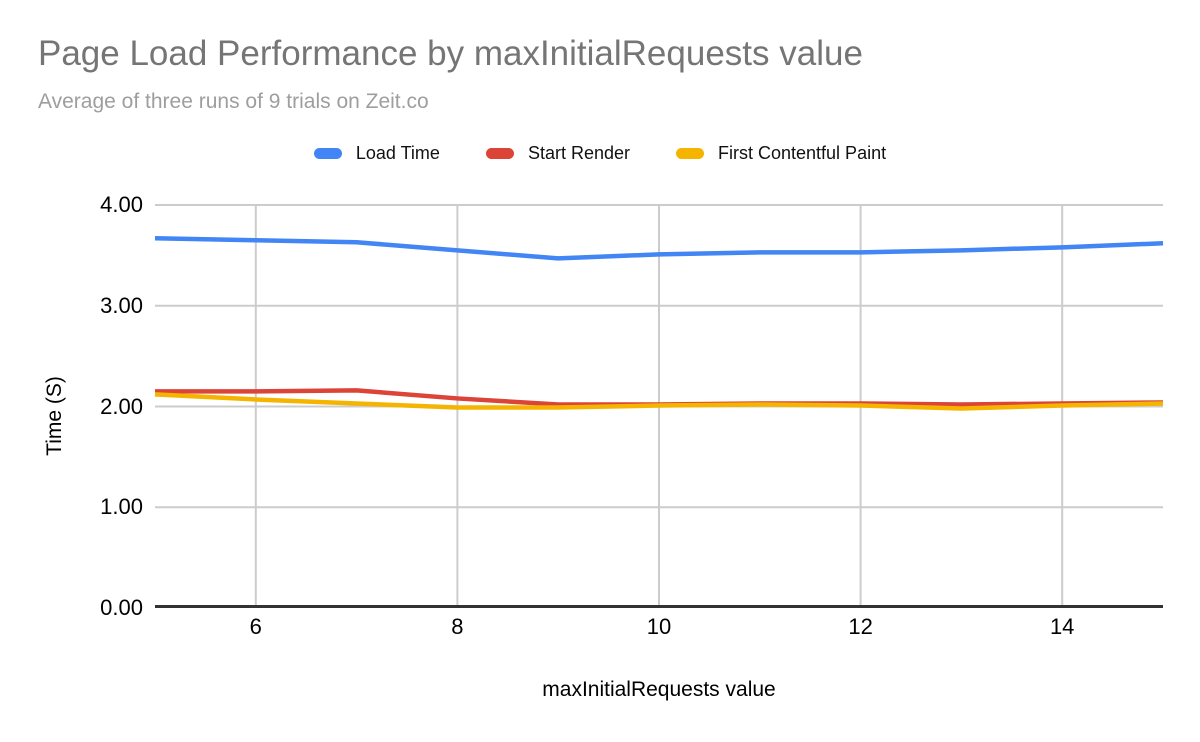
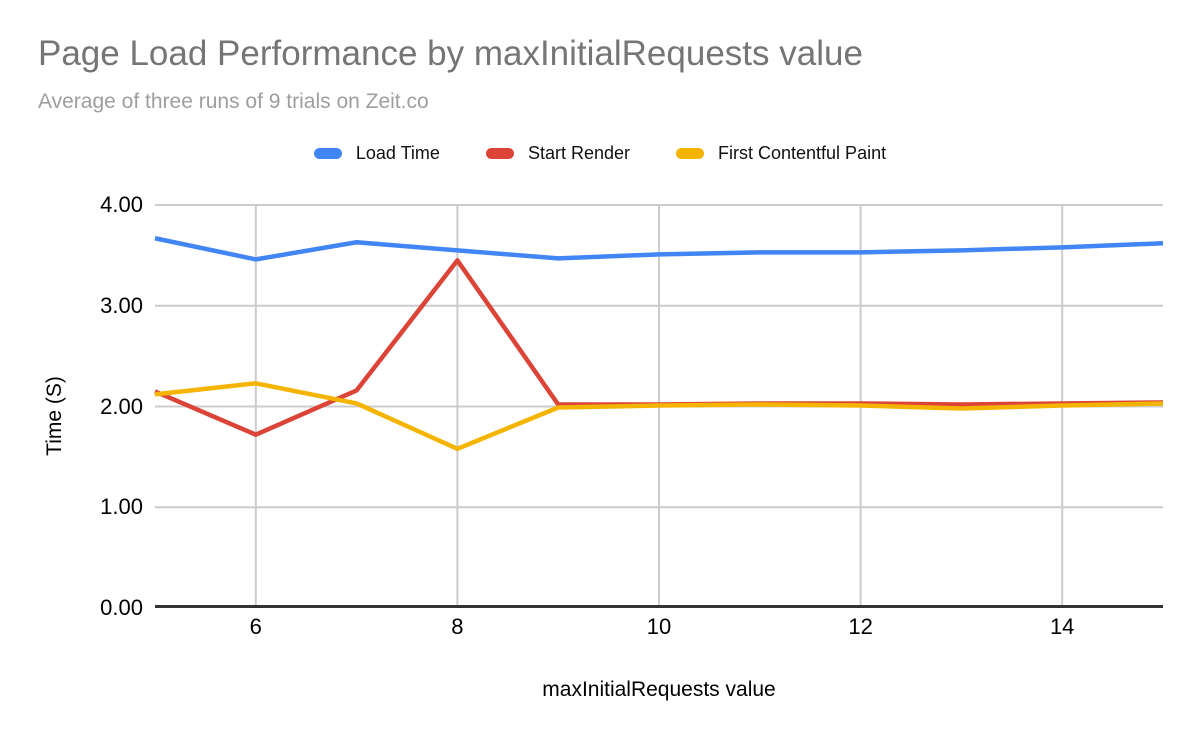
Load Time/6: 3.65 -> 3.46
Start Render/6: 2.15 -> 1.72
First Contentful Paint/6: 2.07 -> 2.23
Start Render/8: 2.08 -> 3.45
First Contentful Paint/8: 1.99 -> 1.58
